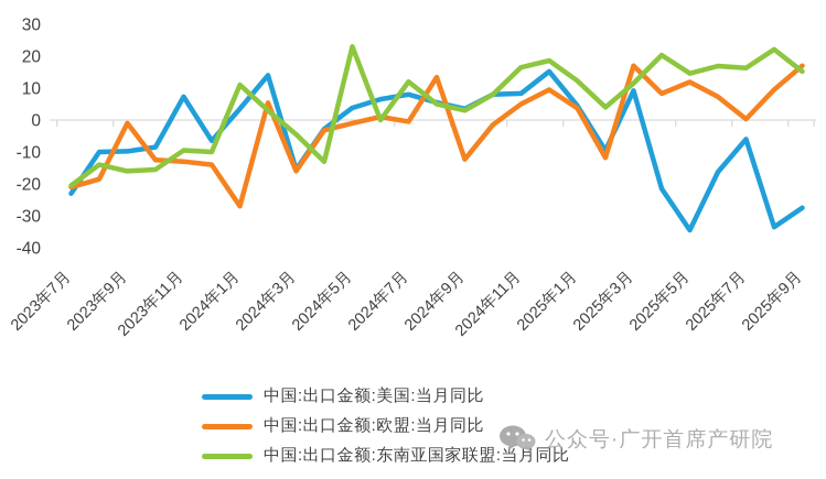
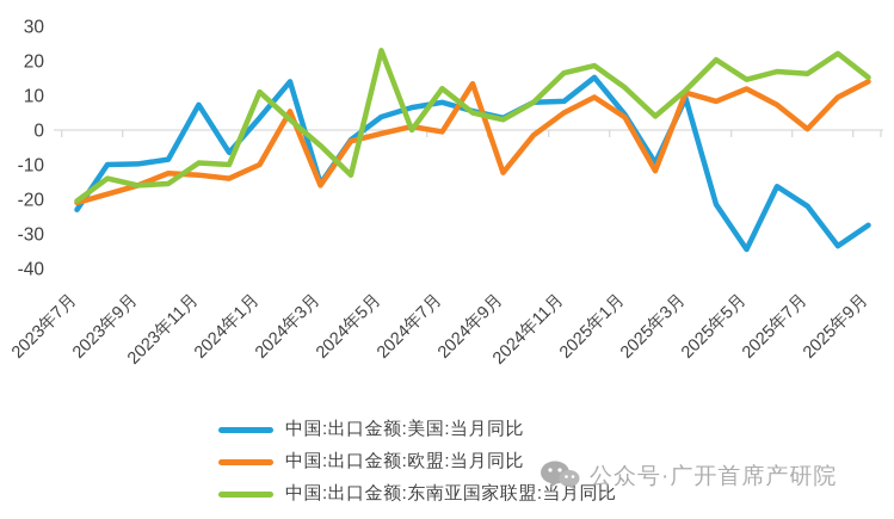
中国:出口金额:欧盟:当月同比/2023年9月: -1 -> -16
中国:出口金额:欧盟:当月同比/2024年1月: -27 -> -10
中国:出口金额:欧盟:当月同比/2025年3月: 17 -> 11
中国:出口金额:美国:当月同比/2025年7月: -6 -> -22
中国:出口金额:欧盟:当月同比/2025年9月: 17 -> 14
